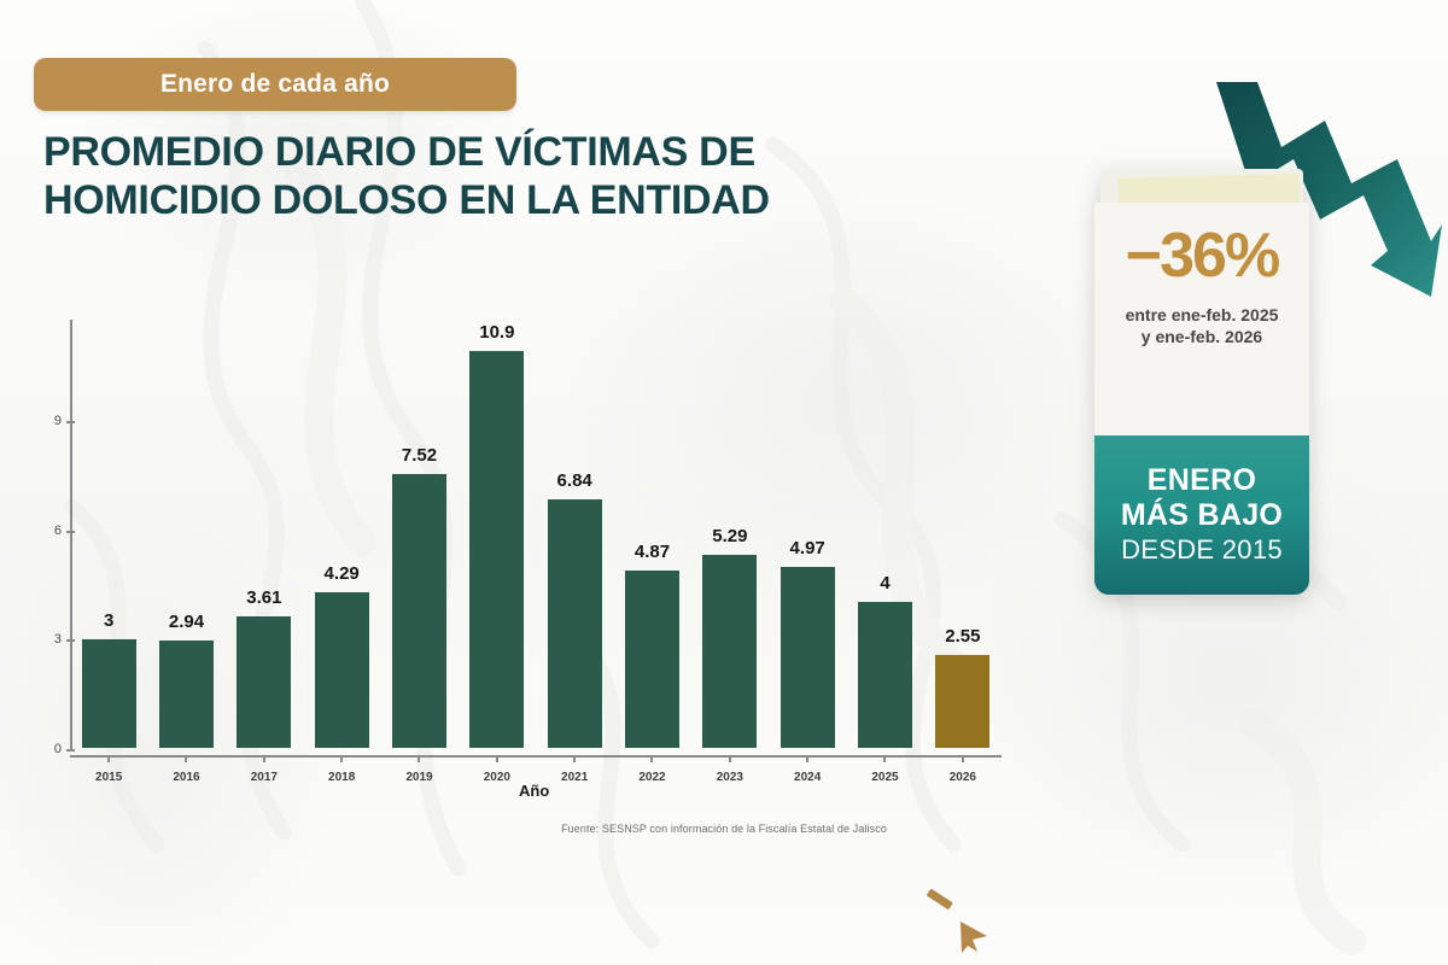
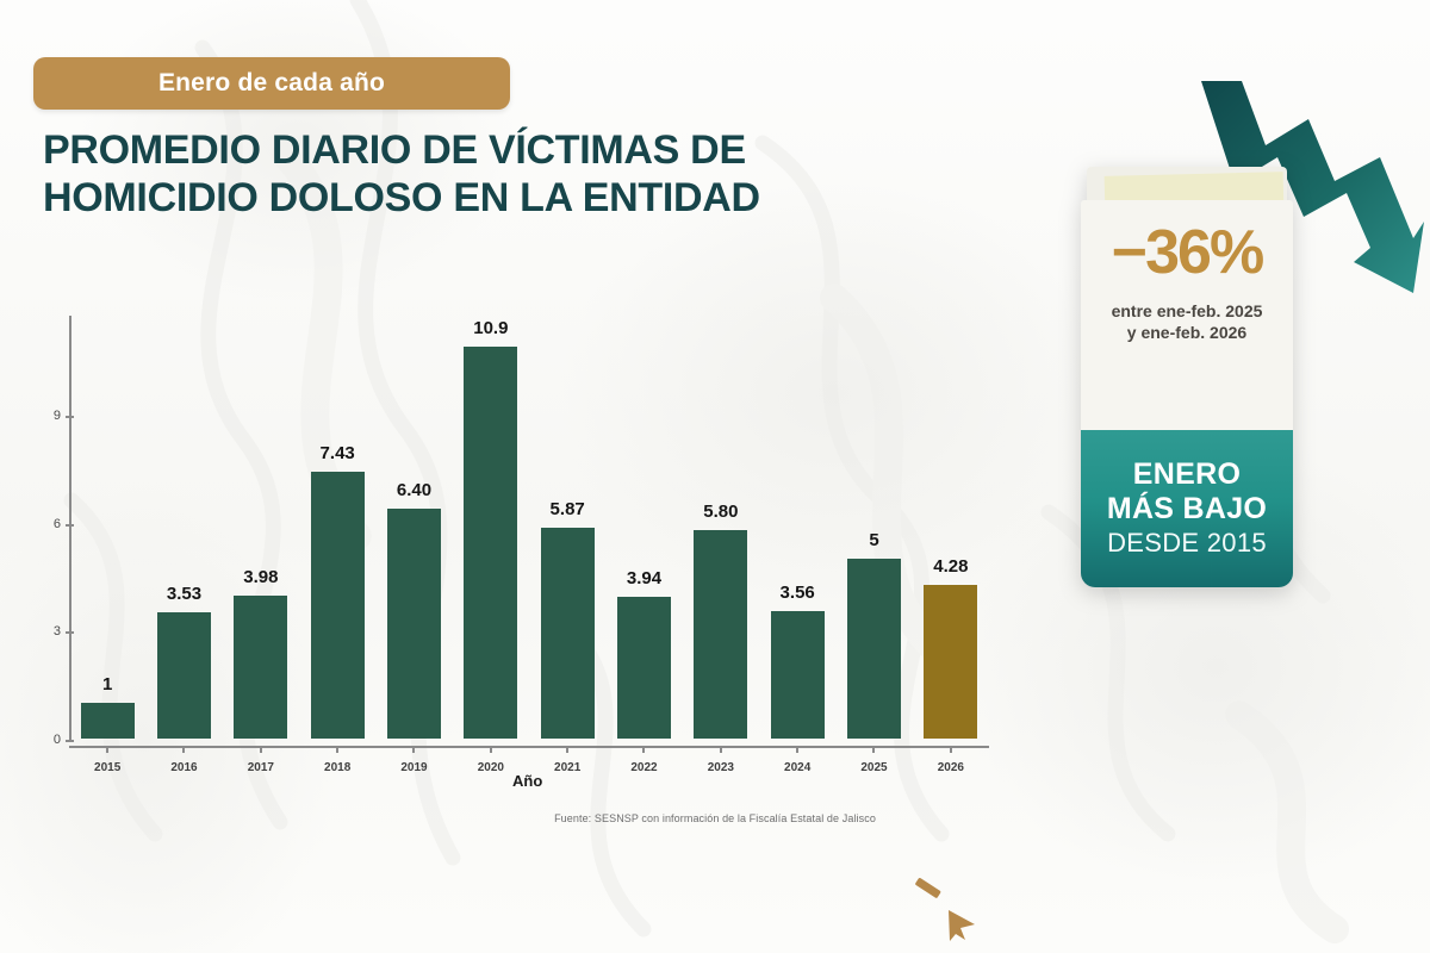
2015: 3 -> 1
2016: 2.94 -> 3.53
2017: 3.61 -> 3.98
2018: 4.29 -> 7.43
2019: 7.52 -> 6.40
2021: 6.84 -> 5.87
2022: 4.87 -> 3.94
2023: 5.29 -> 5.80
2024: 4.97 -> 3.56
2025: 4 -> 5
2026: 2.55 -> 4.28
